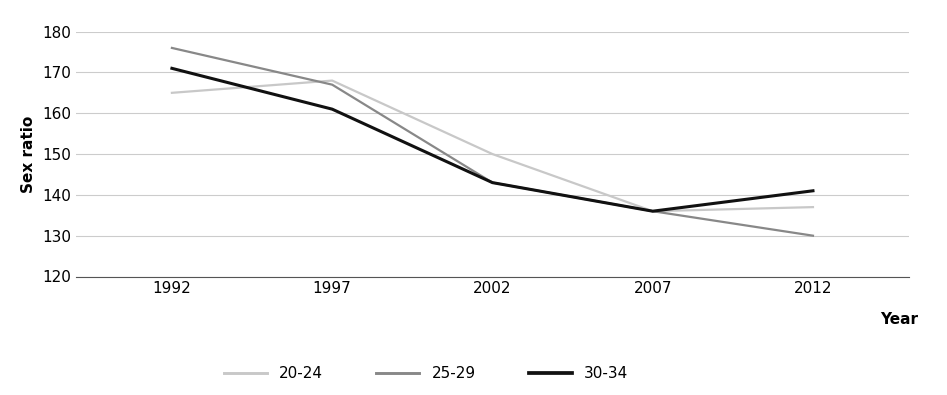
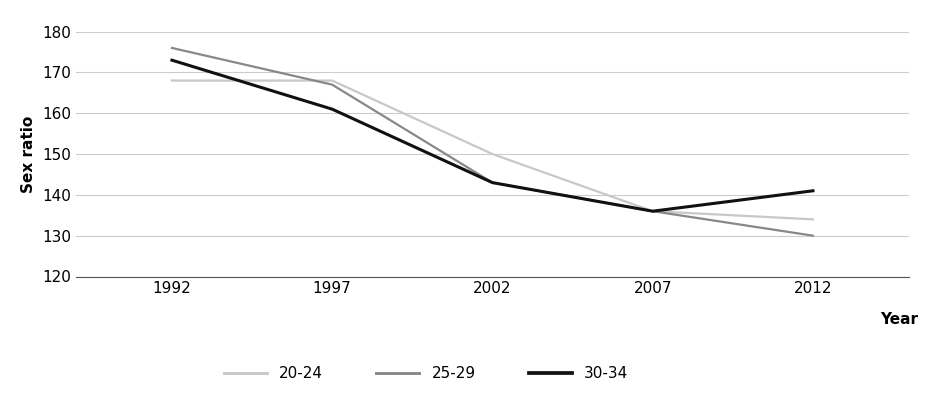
20-24/1992: 165 -> 168
30-34/1992: 171 -> 173
20-24/2012: 137 -> 134
